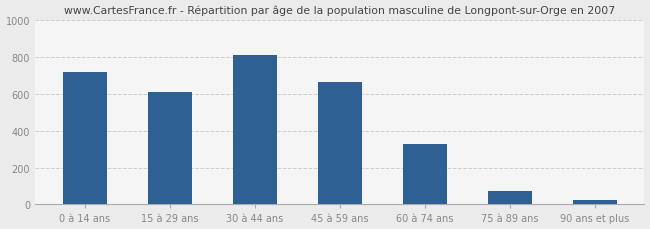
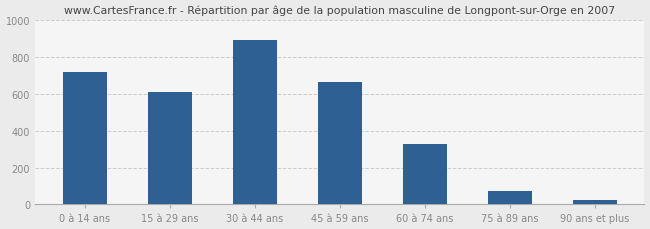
30 à 44 ans: 810 -> 890
